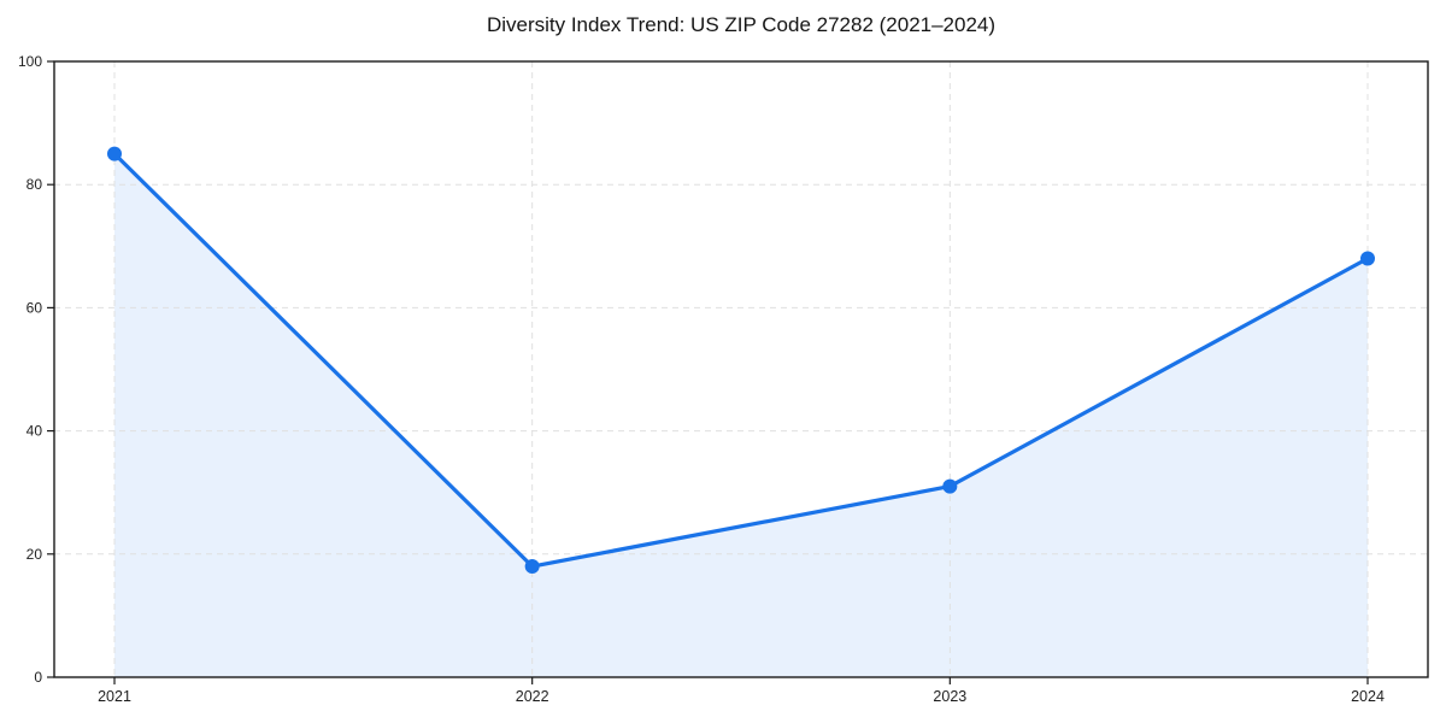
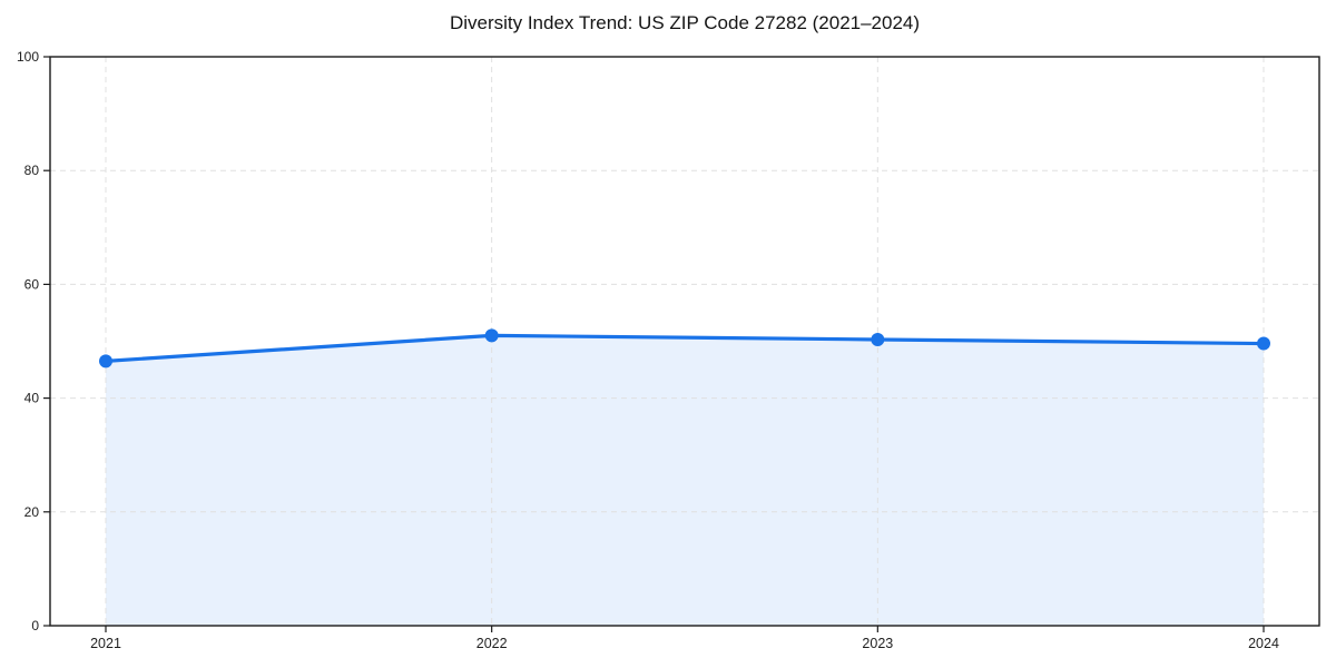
2021: 85 -> 46
2022: 18 -> 51
2023: 31 -> 50
2024: 68 -> 50
